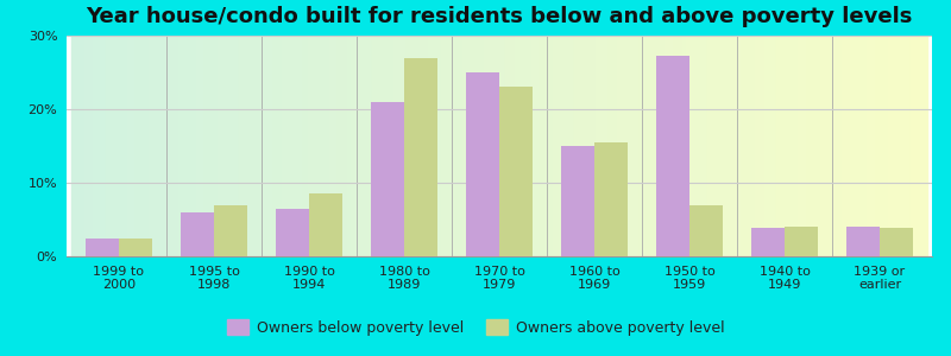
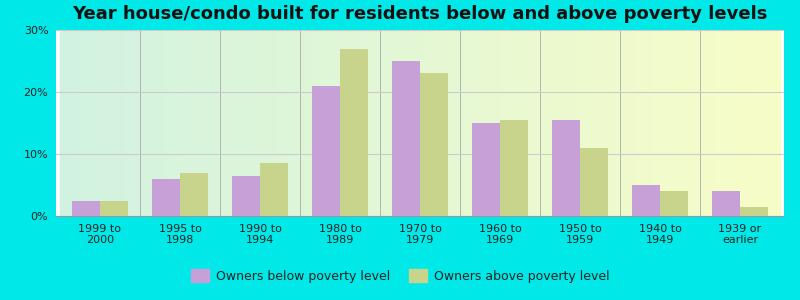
Owners below poverty level/1950 to 1959: 27.2% -> 15.5%
Owners above poverty level/1950 to 1959: 7.0% -> 11.0%
Owners below poverty level/1940 to 1949: 3.8% -> 5.0%
Owners above poverty level/1939 or earlier: 3.8% -> 1.5%
